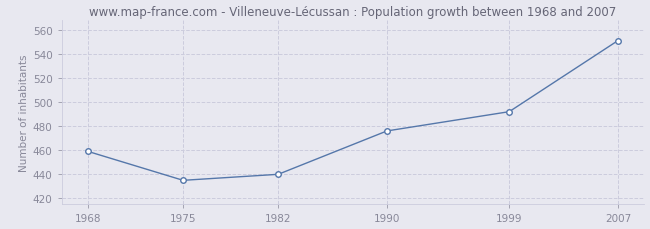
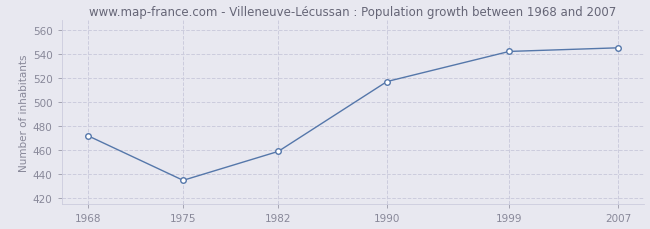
1968: 459 -> 472
1982: 440 -> 459
1990: 476 -> 517
1999: 492 -> 542
2007: 551 -> 545
